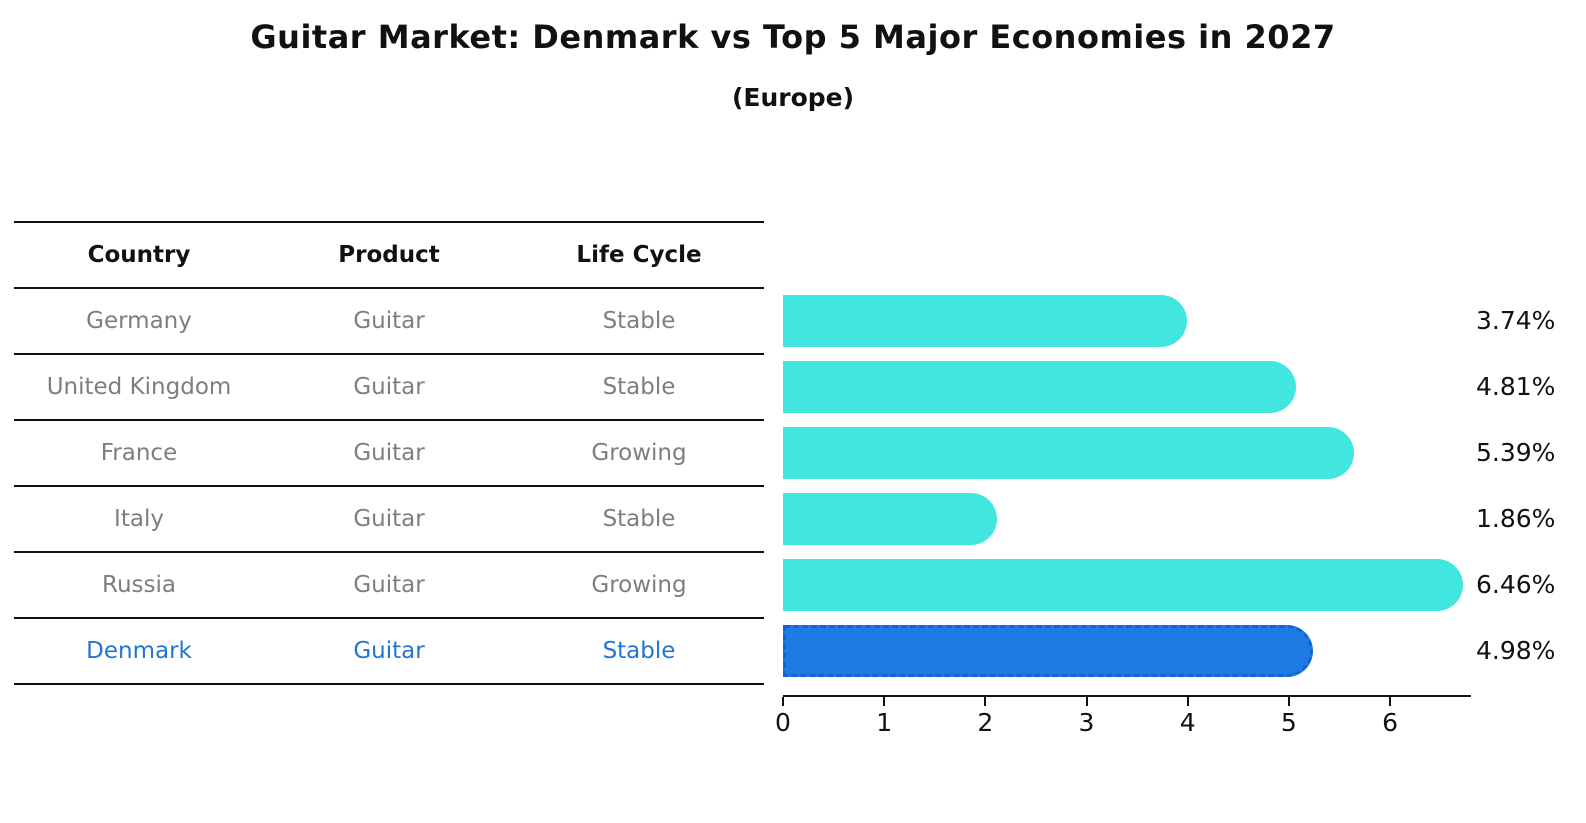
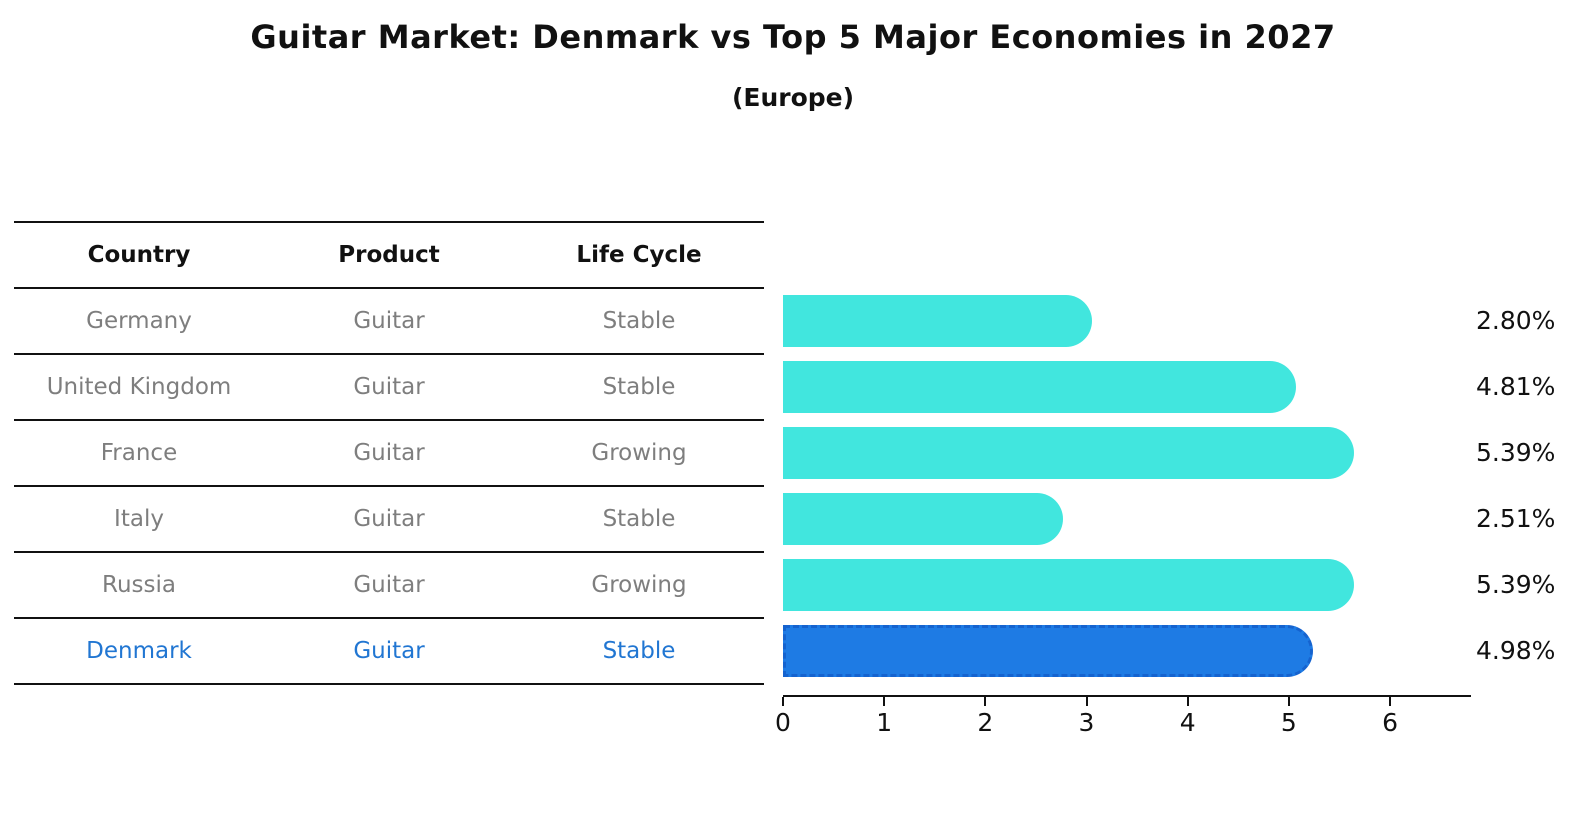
Germany: 3.74% -> 2.80%
Italy: 1.86% -> 2.51%
Russia: 6.46% -> 5.39%
